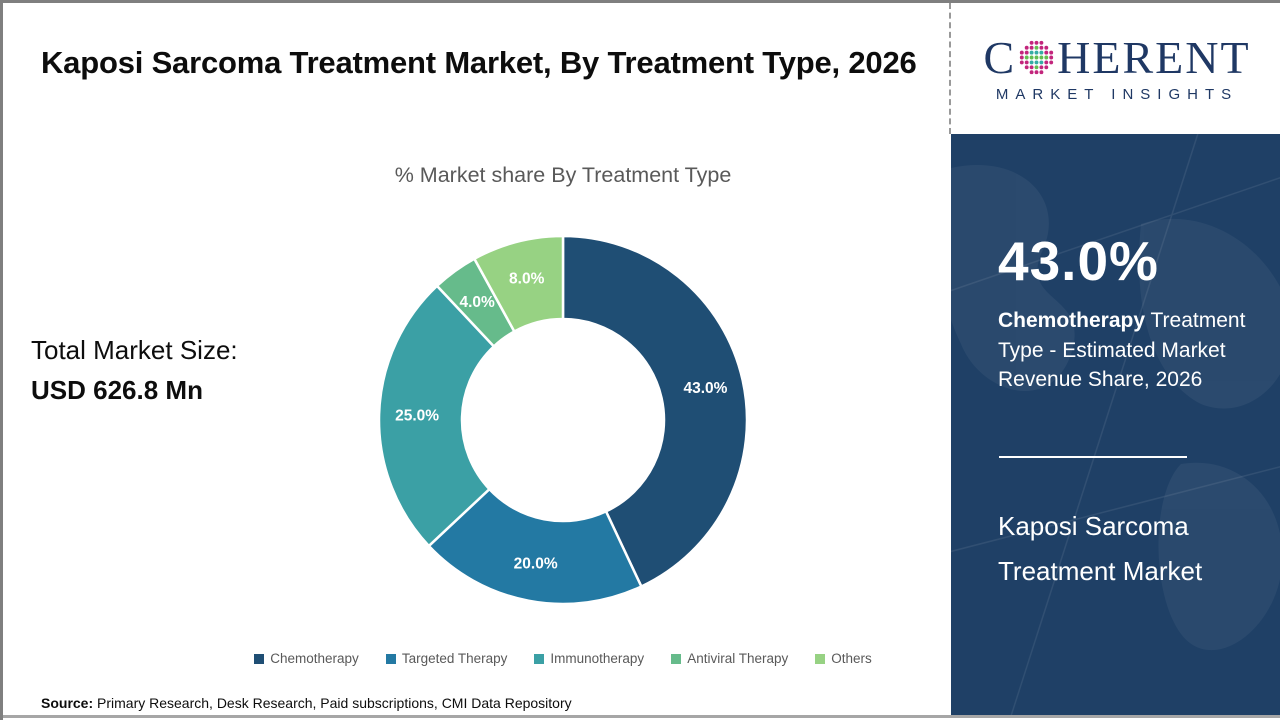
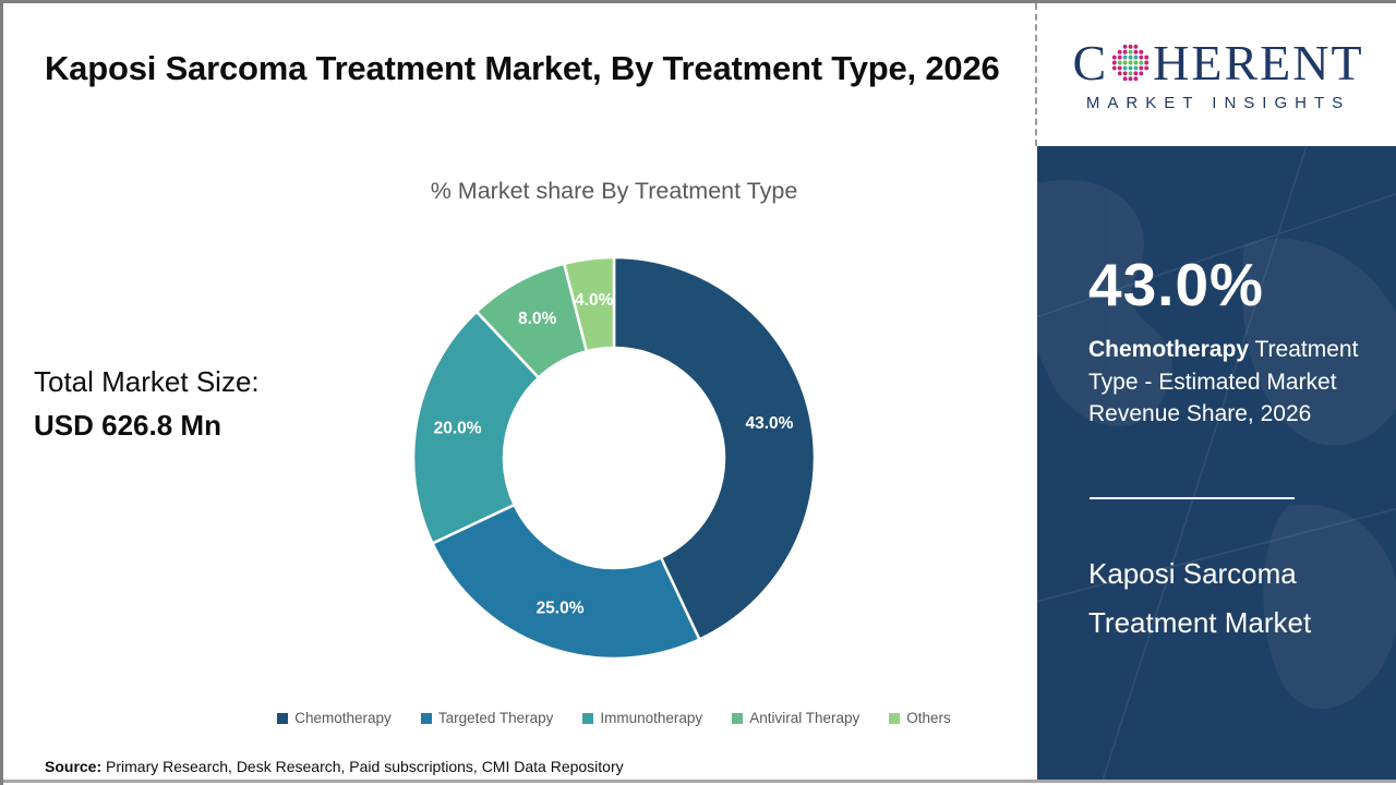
Targeted Therapy: 20.0% -> 25.0%
Immunotherapy: 25.0% -> 20.0%
Antiviral Therapy: 4.0% -> 8.0%
Others: 8.0% -> 4.0%
